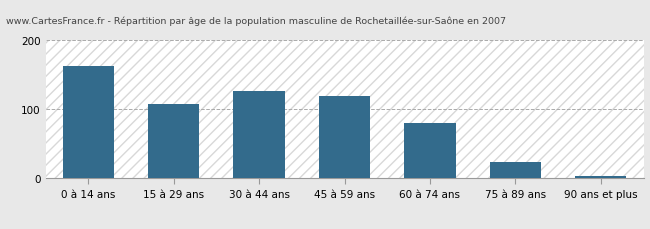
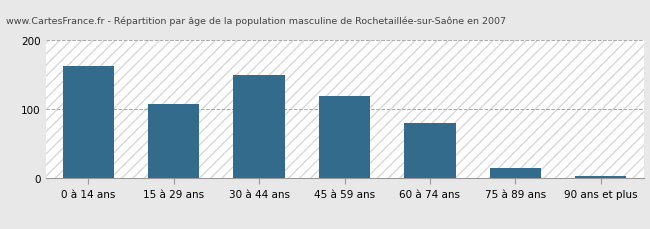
30 à 44 ans: 126 -> 150
75 à 89 ans: 24 -> 15
